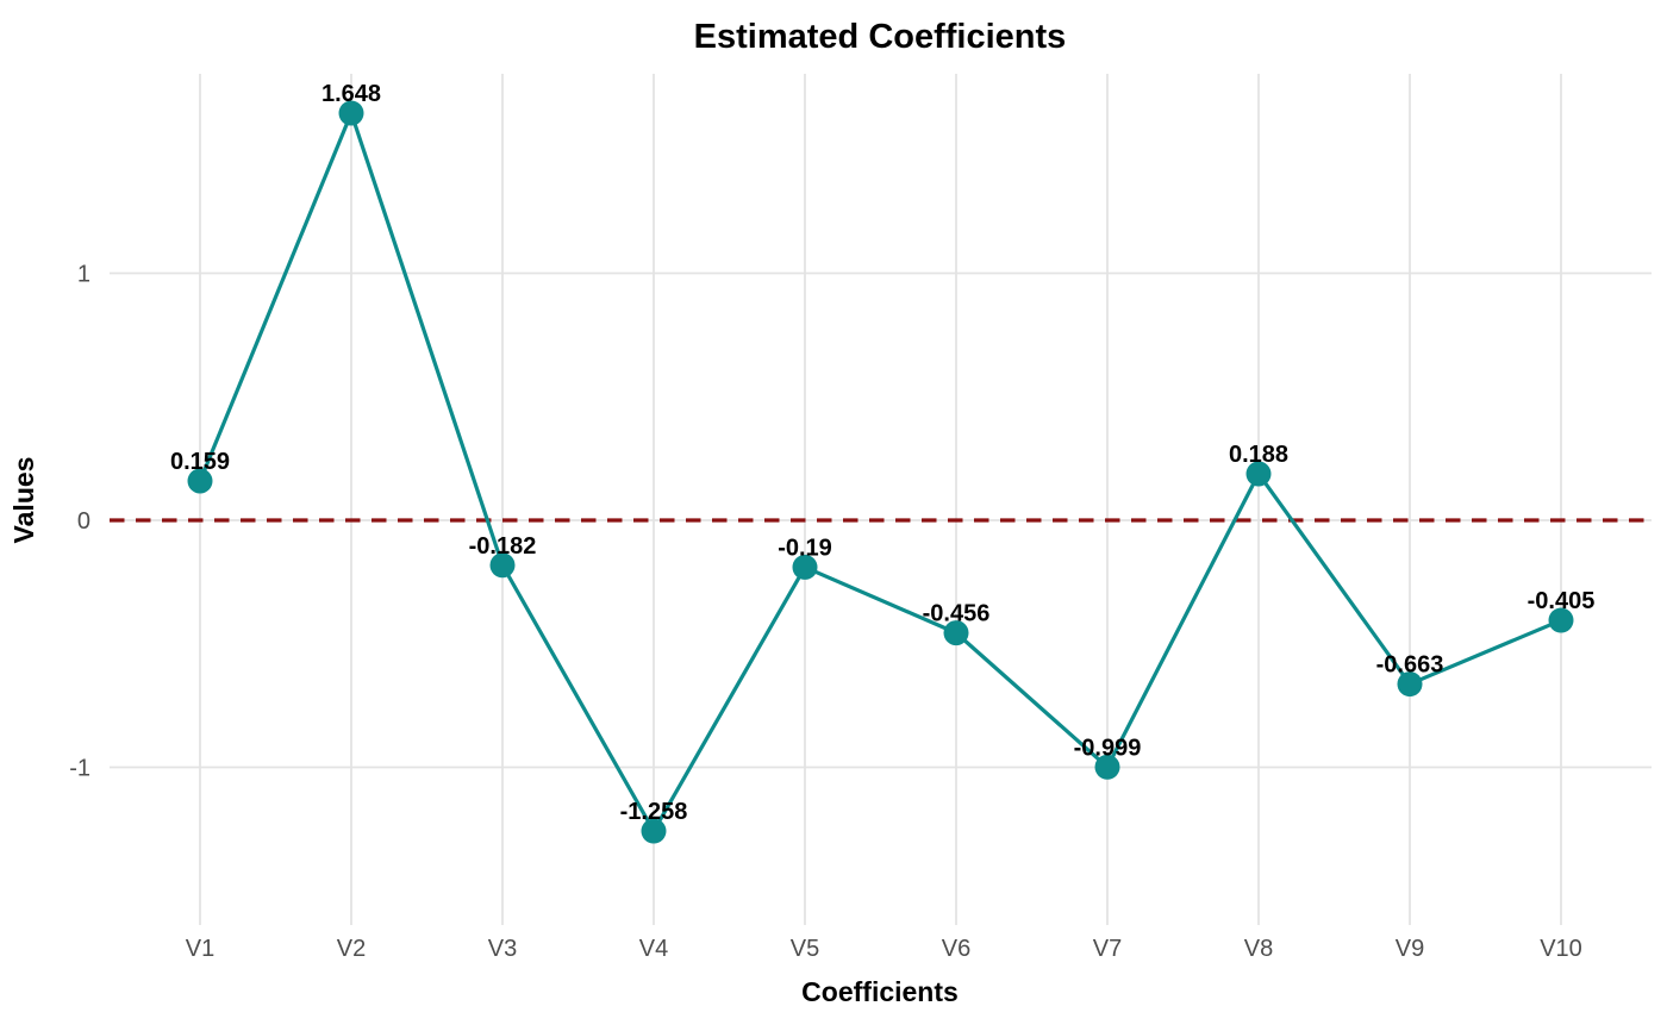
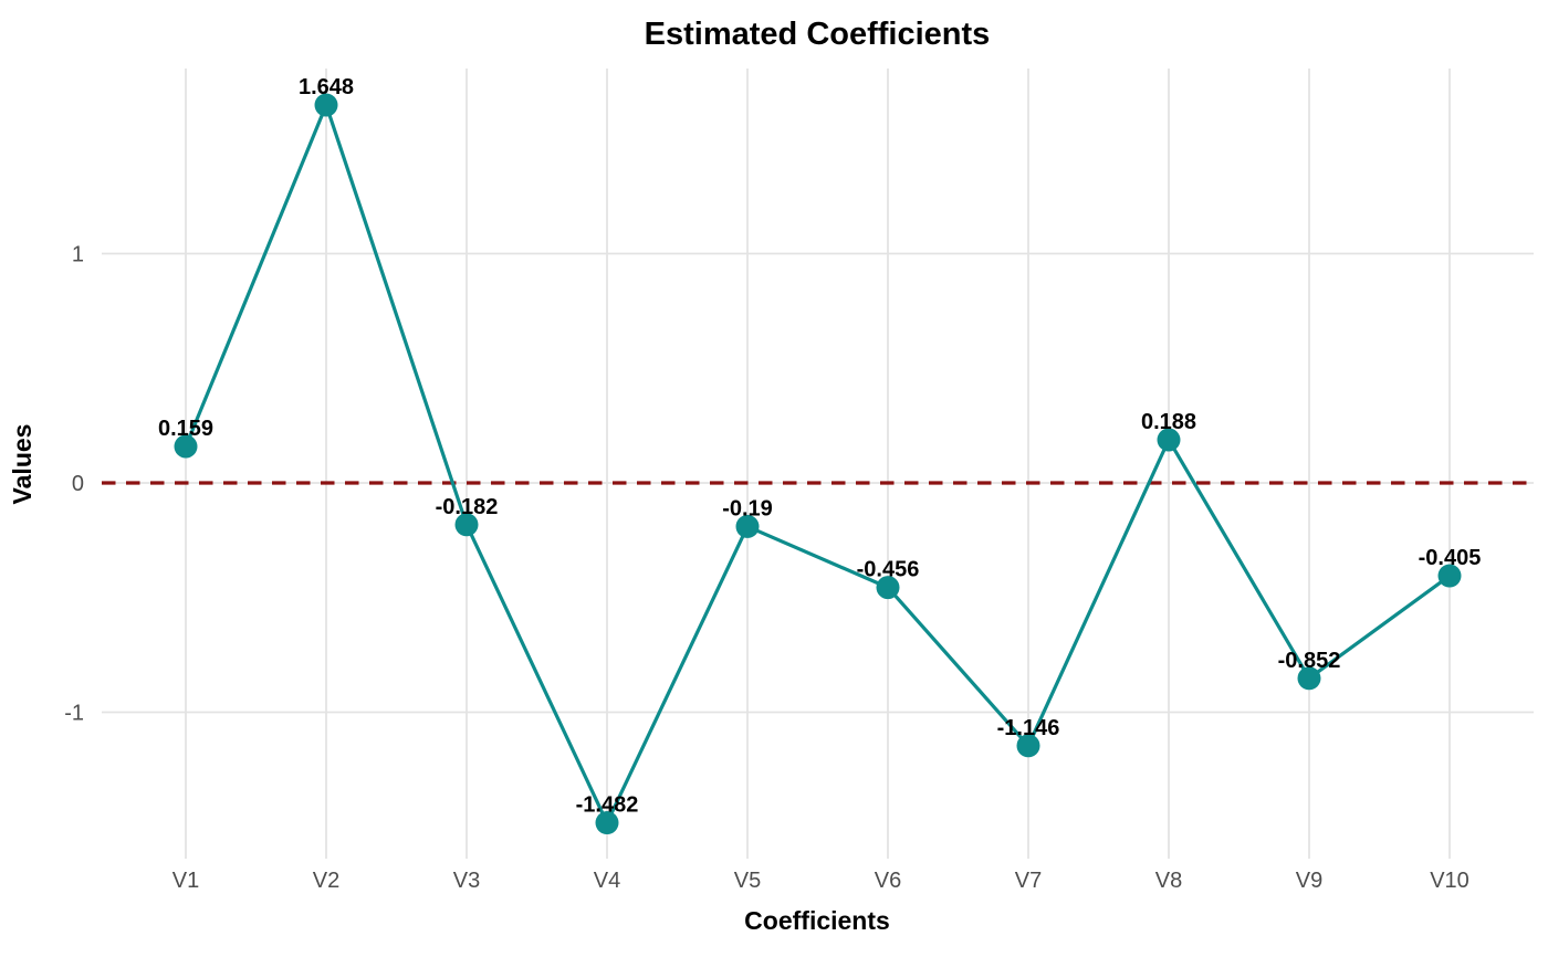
V4: -1.258 -> -1.482
V7: -0.999 -> -1.146
V9: -0.663 -> -0.852
